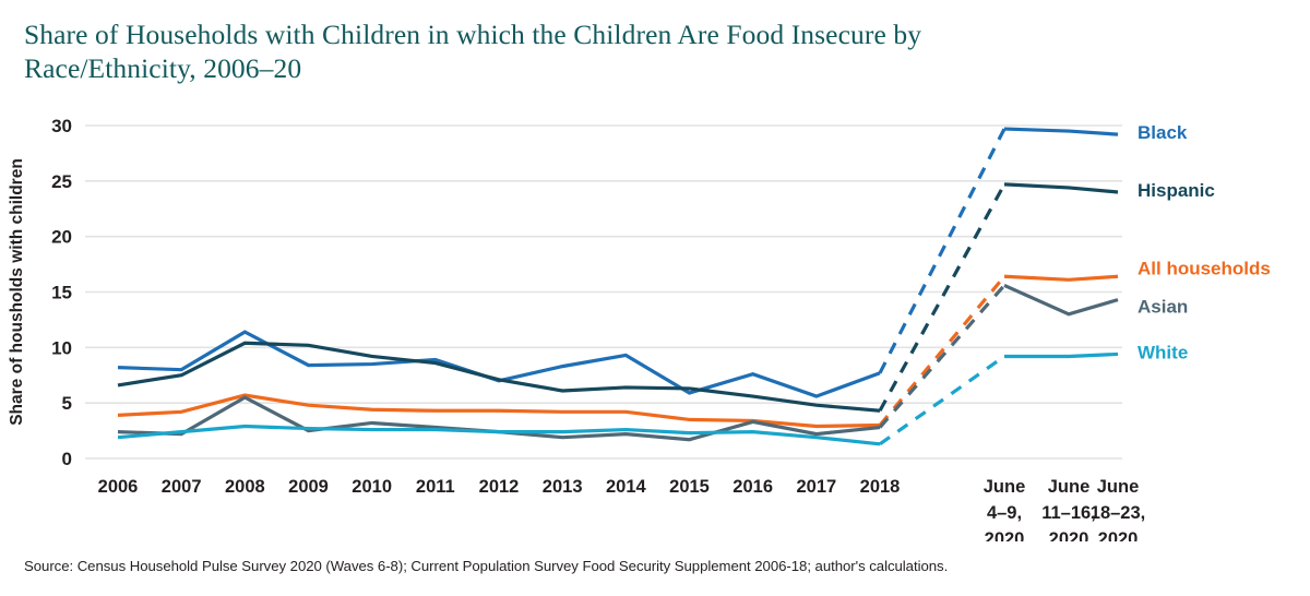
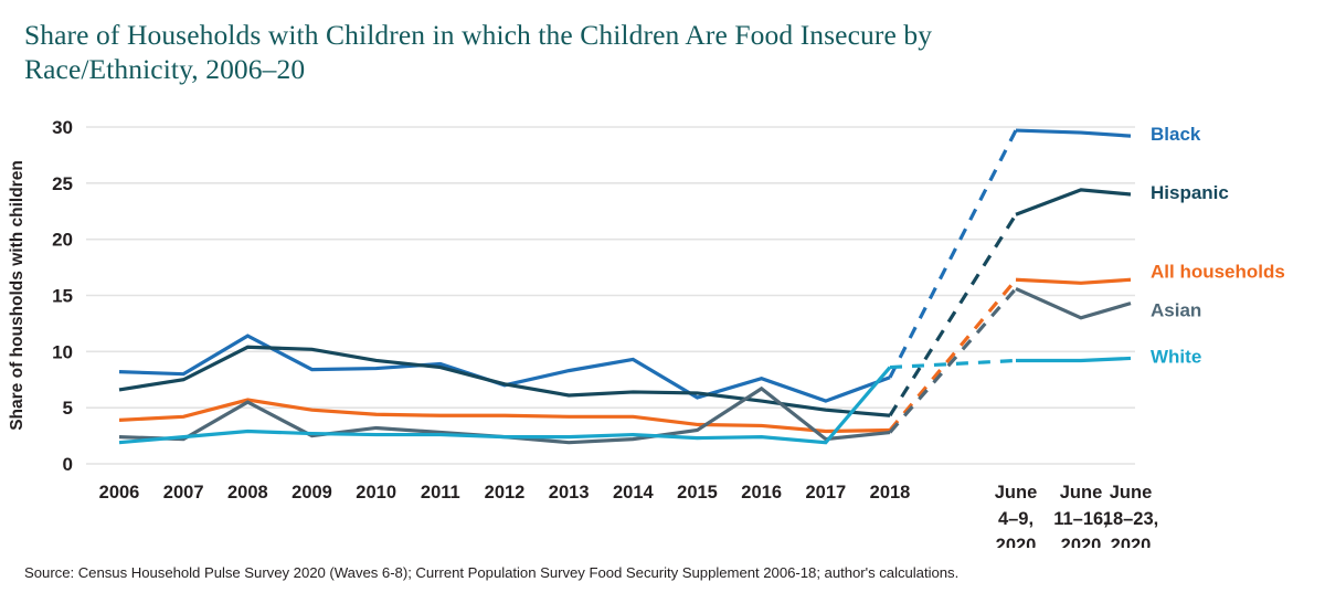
Asian/2015: 1.7 -> 3.0
Asian/2016: 3.3 -> 6.7
White/2018: 1.3 -> 8.6
Hispanic/June 4–9, 2020: 24.7 -> 22.2
